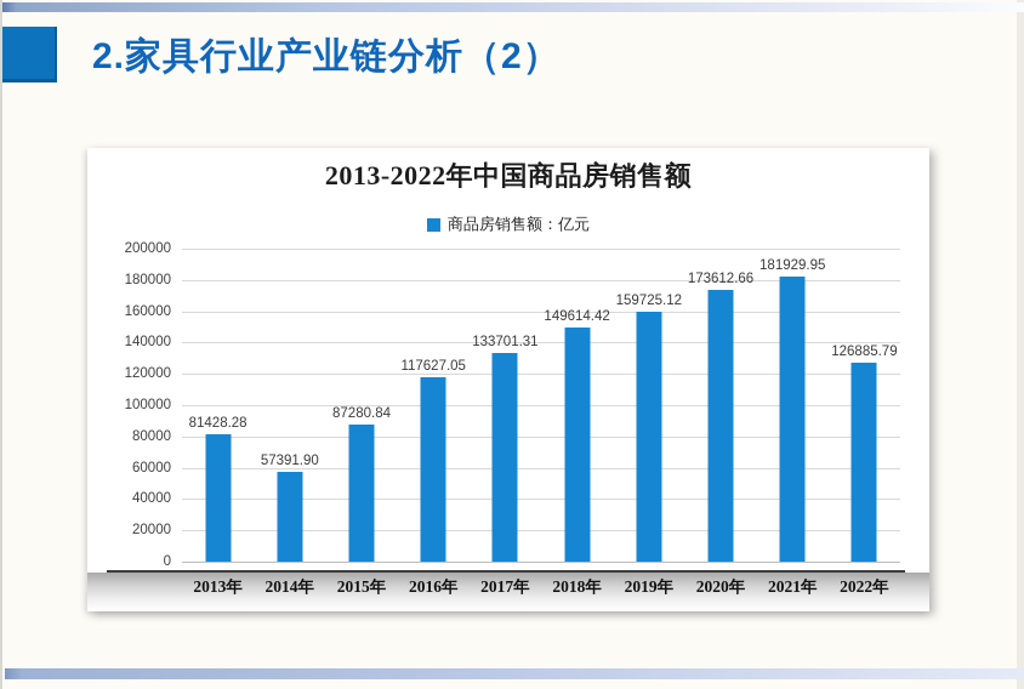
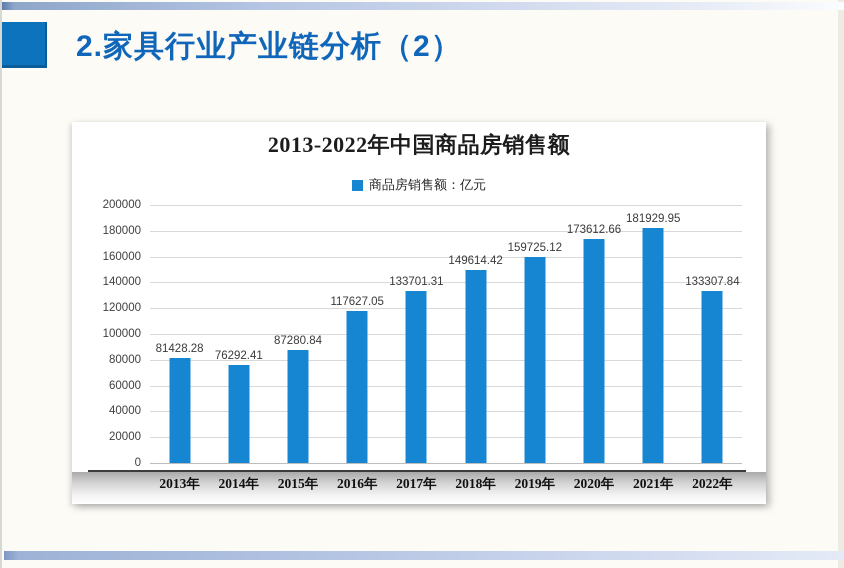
2014年: 57391.90 -> 76292.41
2022年: 126885.79 -> 133307.84
